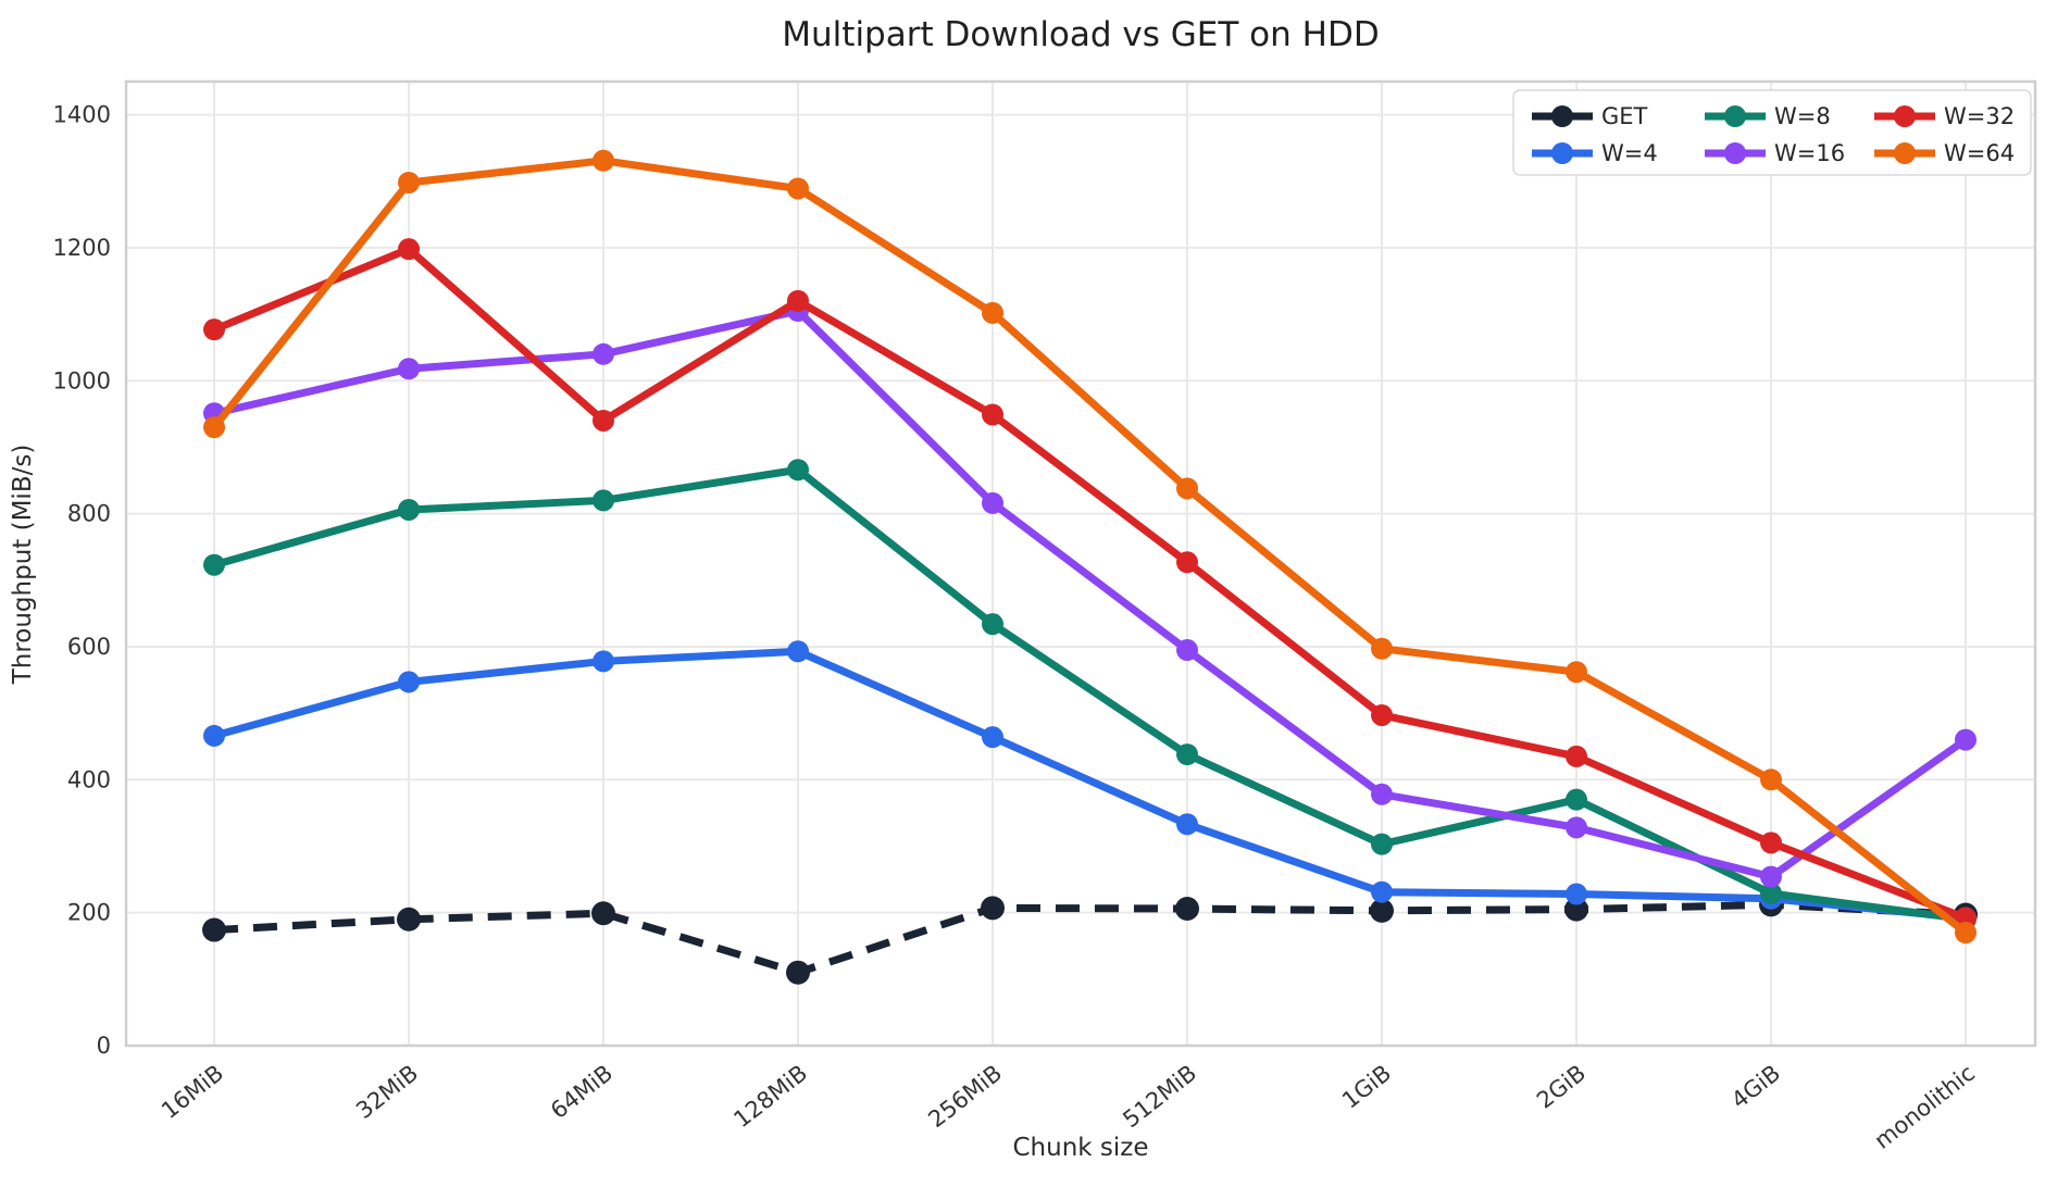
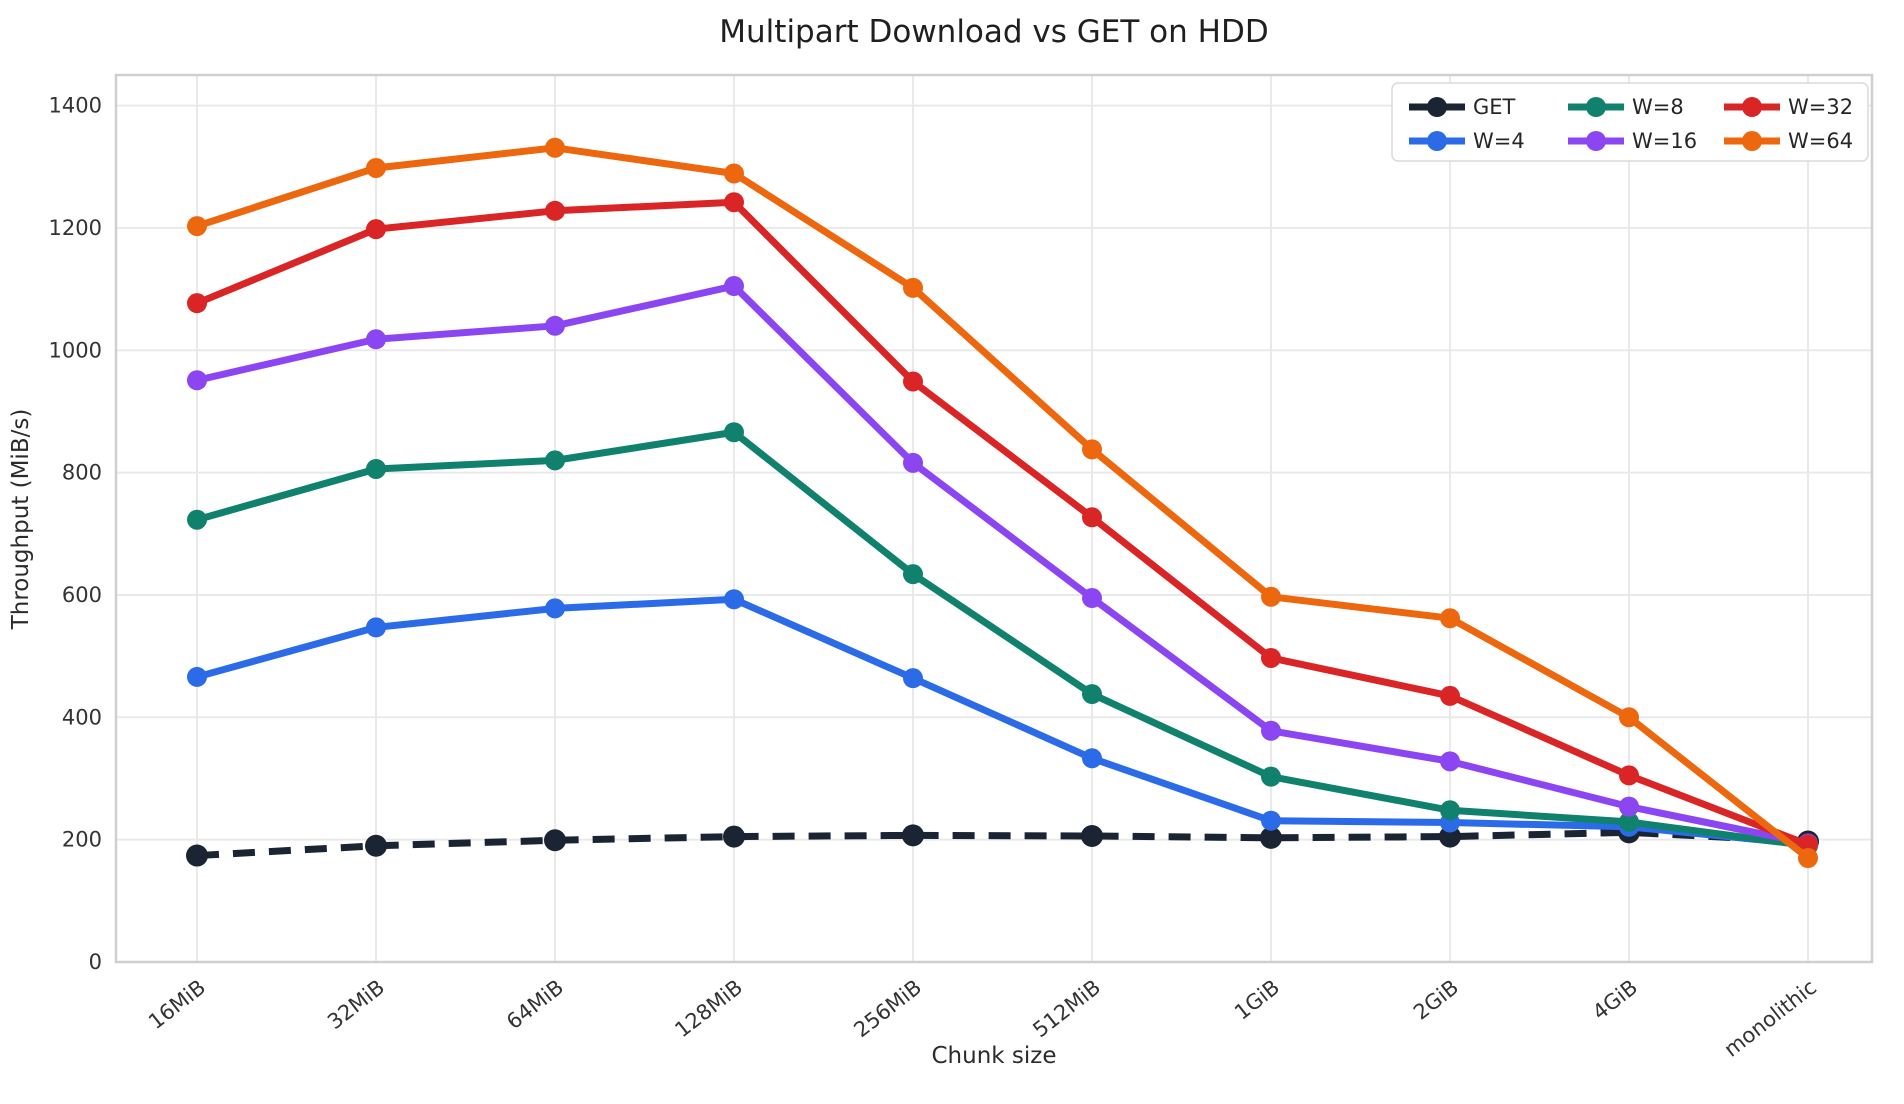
W=64/16MiB: 930 -> 1200
W=32/64MiB: 940 -> 1230
GET/128MiB: 110 -> 200
W=32/128MiB: 1120 -> 1240
W=8/2GiB: 370 -> 250
W=16/monolithic: 460 -> 190
